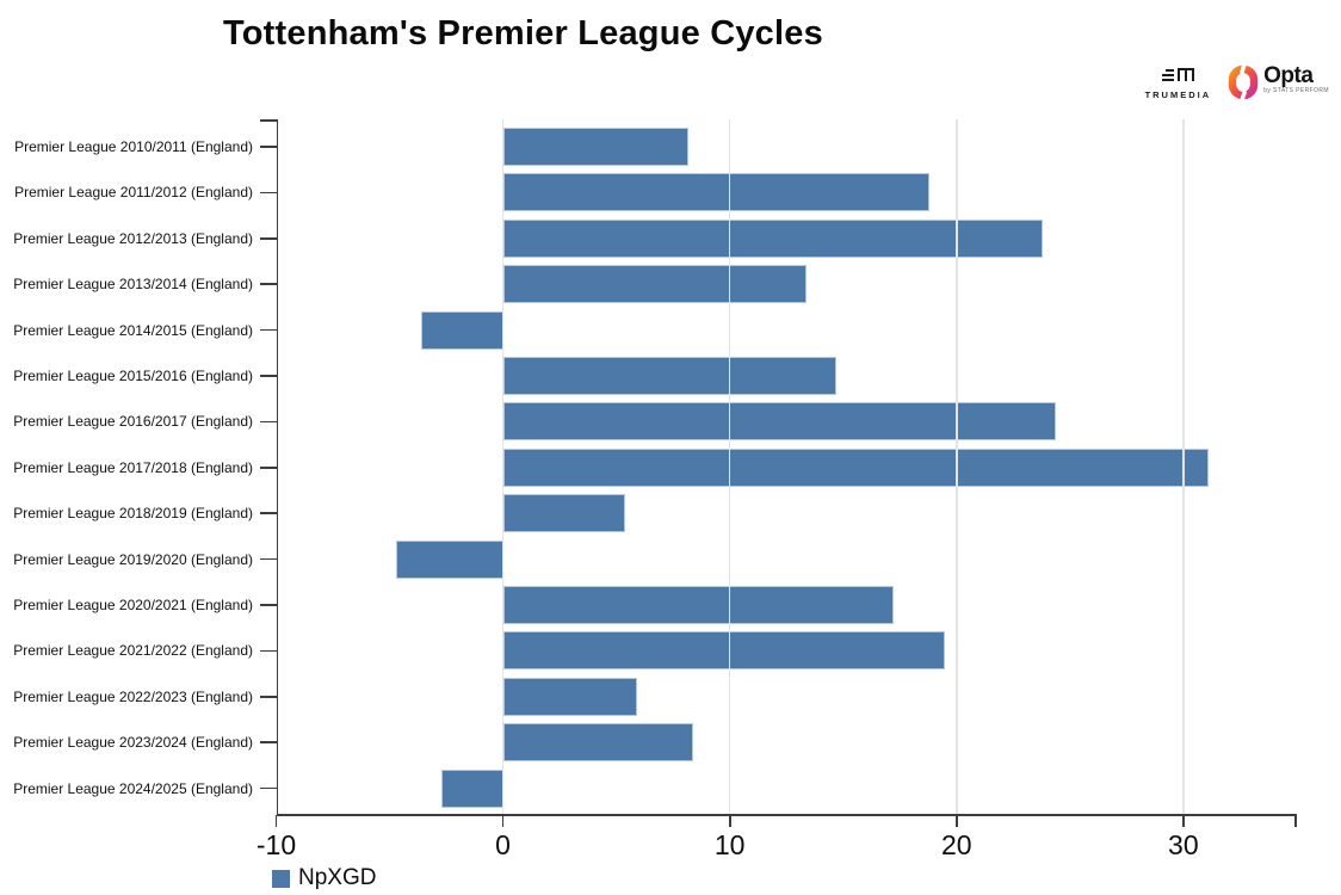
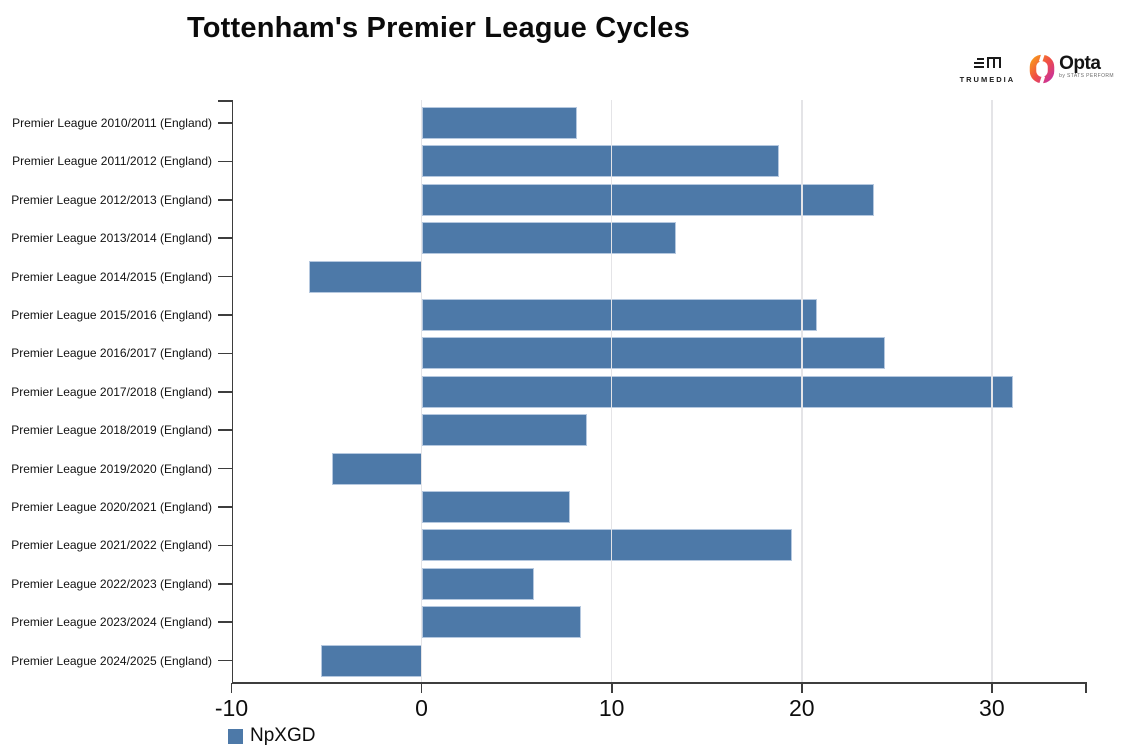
Premier League 2014/2015 (England): -3.6 -> -5.9
Premier League 2015/2016 (England): 14.7 -> 20.8
Premier League 2018/2019 (England): 5.4 -> 8.7
Premier League 2020/2021 (England): 17.2 -> 7.8
Premier League 2024/2025 (England): -2.7 -> -5.3
